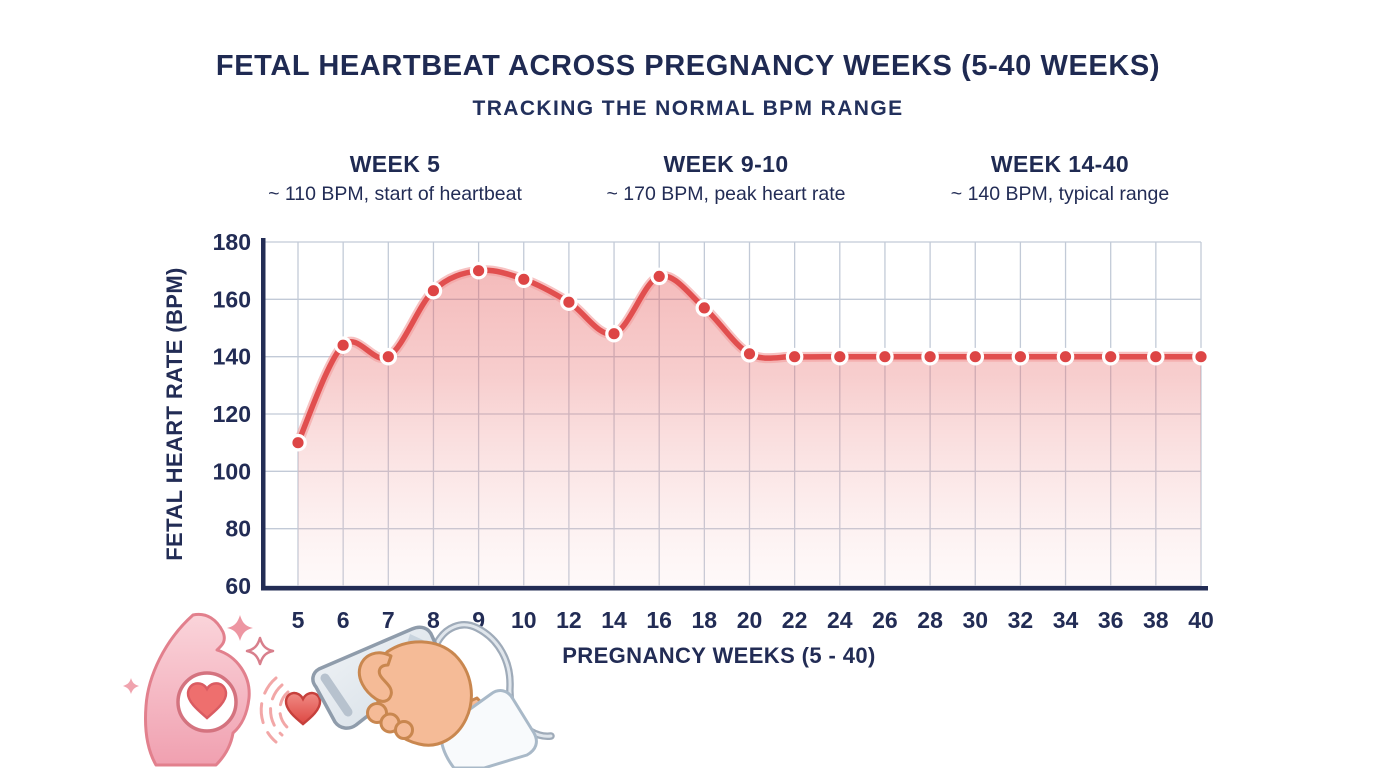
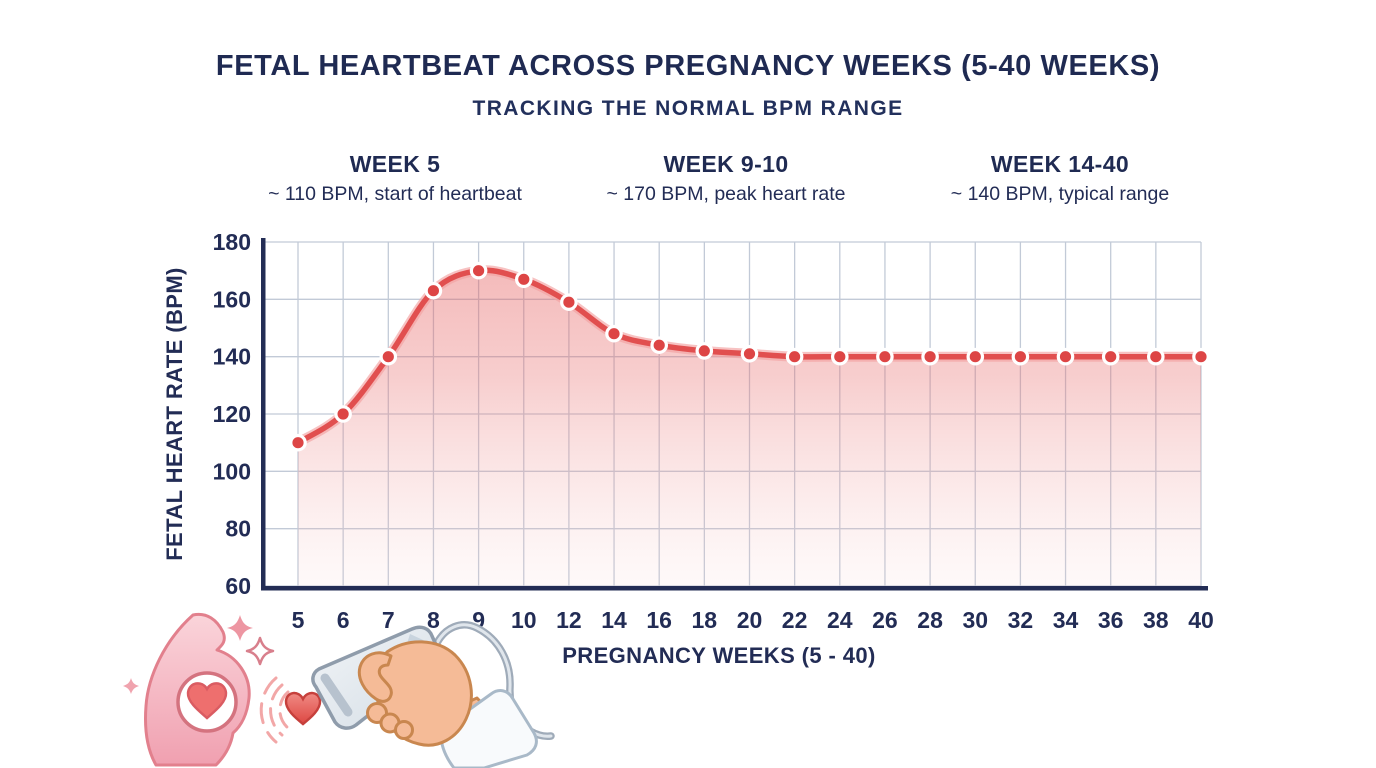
6: 144 -> 120
16: 168 -> 144
18: 157 -> 142
